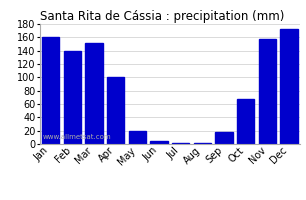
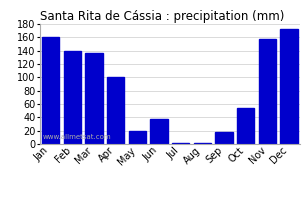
Mar: 152 -> 136
Jun: 5 -> 38
Oct: 68 -> 54
